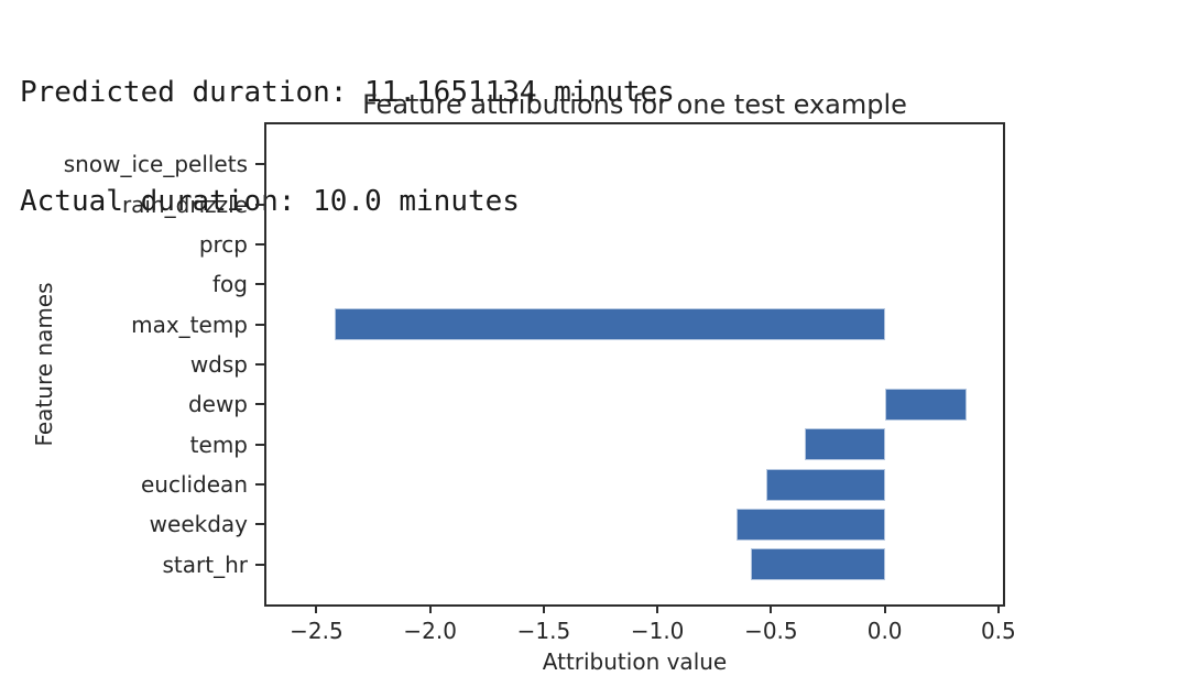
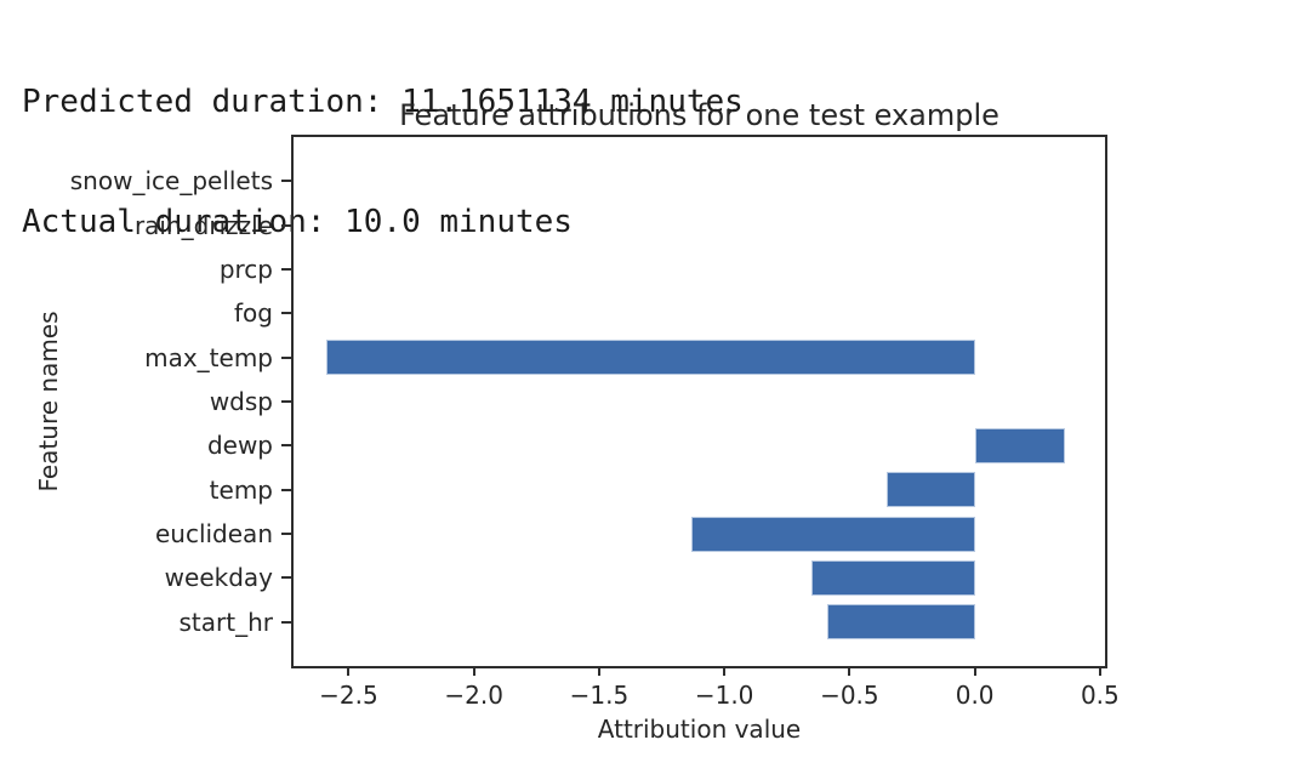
max_temp: -2.42 -> -2.59
euclidean: -0.52 -> -1.13
